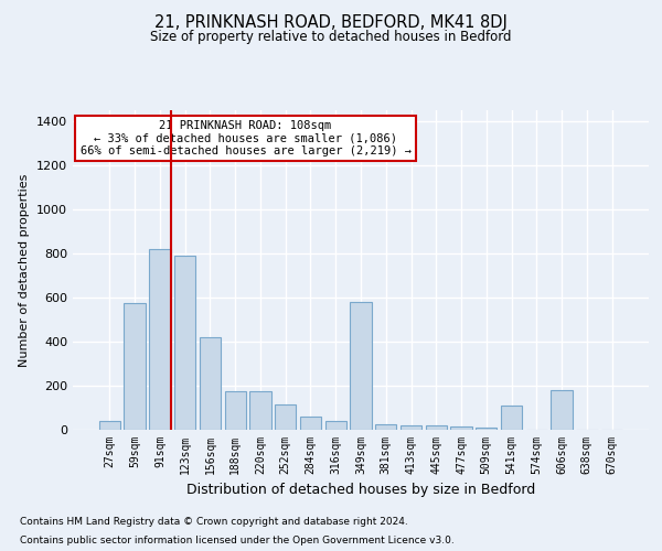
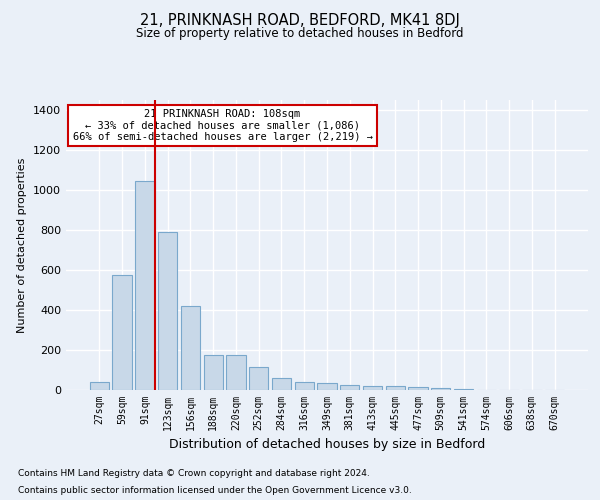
91sqm: 820 -> 1040
349sqm: 580 -> 40
541sqm: 110 -> 0
606sqm: 180 -> 0
